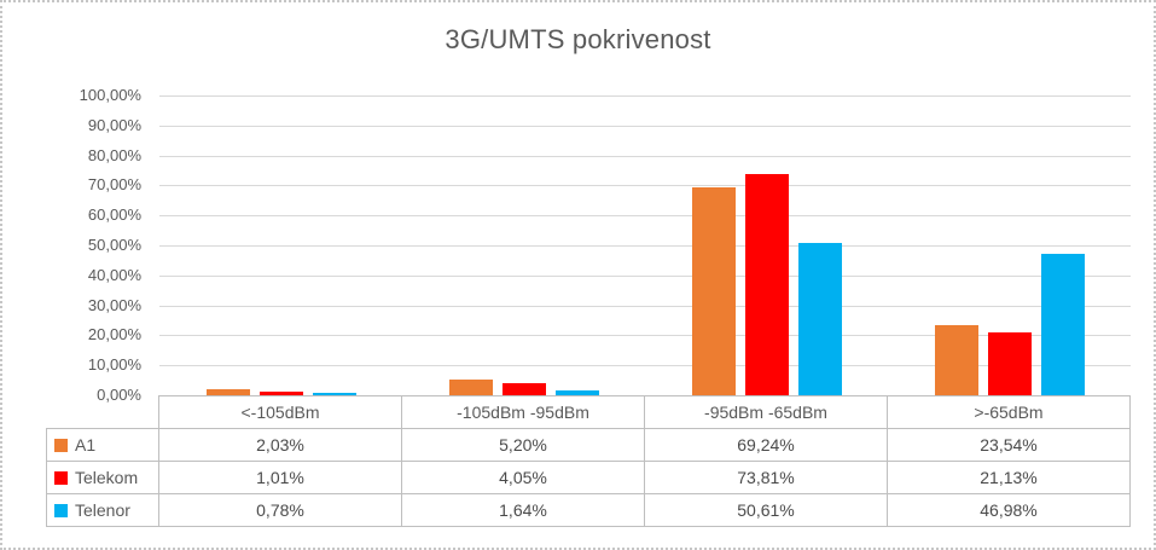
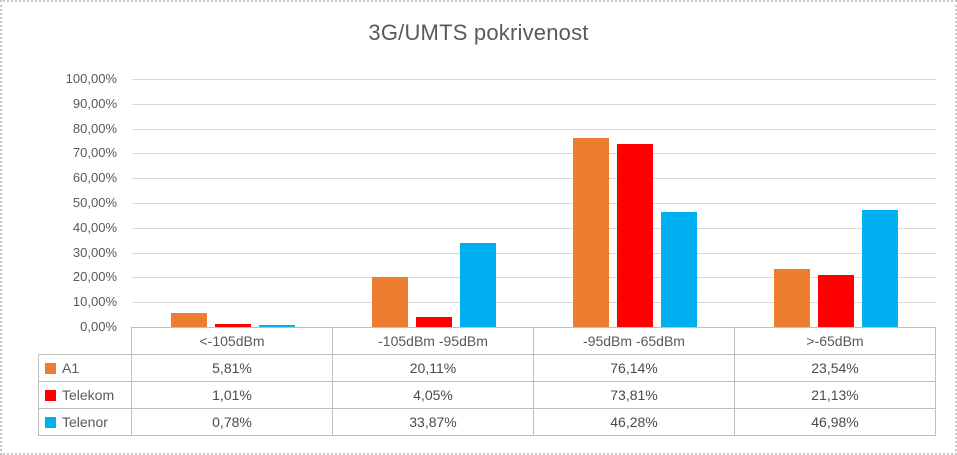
A1/<-105dBm: 2,03% -> 5,81%
A1/-105dBm -95dBm: 5,20% -> 20,11%
Telenor/-105dBm -95dBm: 1,64% -> 33,87%
A1/-95dBm -65dBm: 69,24% -> 76,14%
Telenor/-95dBm -65dBm: 50,61% -> 46,28%
